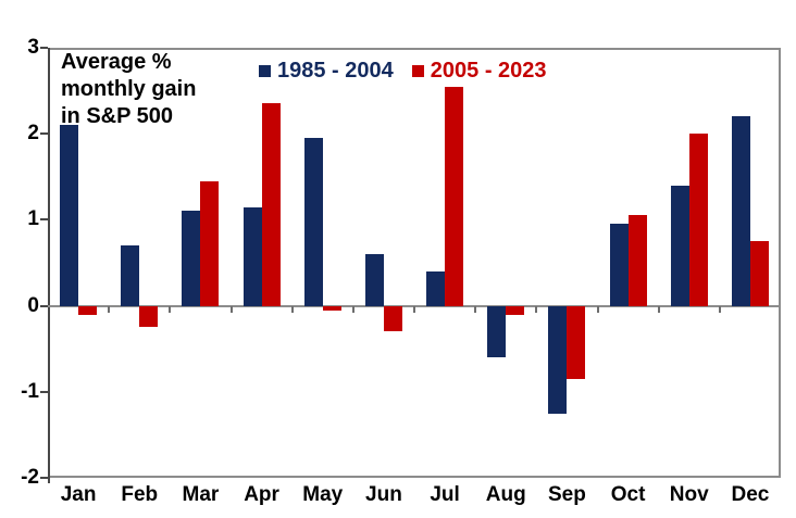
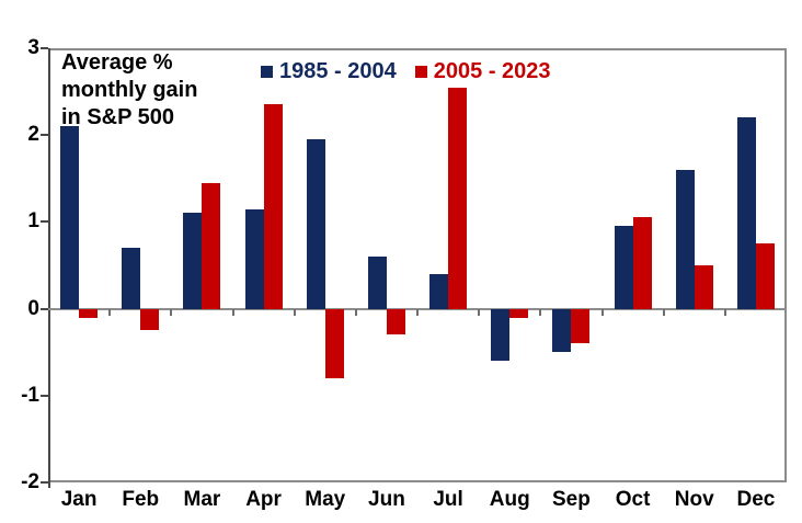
2005 - 2023/May: -0.1 -> -0.8
1985 - 2004/Sep: -1.2 -> -0.5
2005 - 2023/Sep: -0.8 -> -0.4
1985 - 2004/Nov: 1.4 -> 1.6
2005 - 2023/Nov: 2.0 -> 0.5
